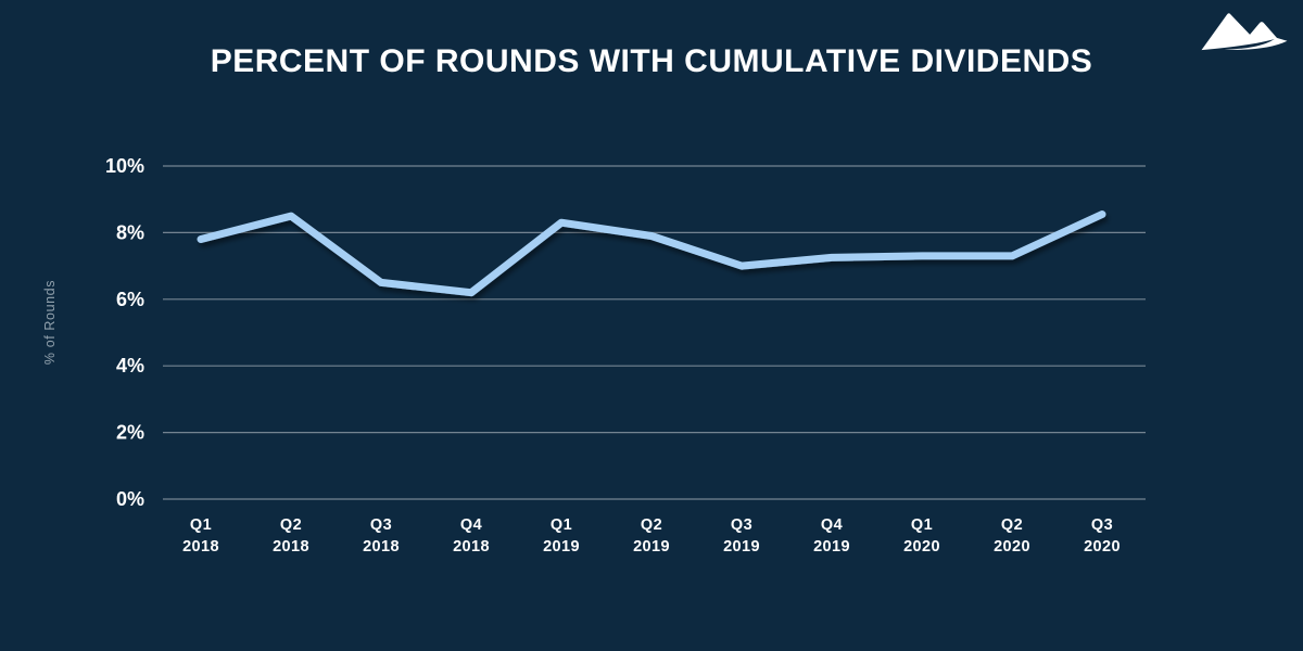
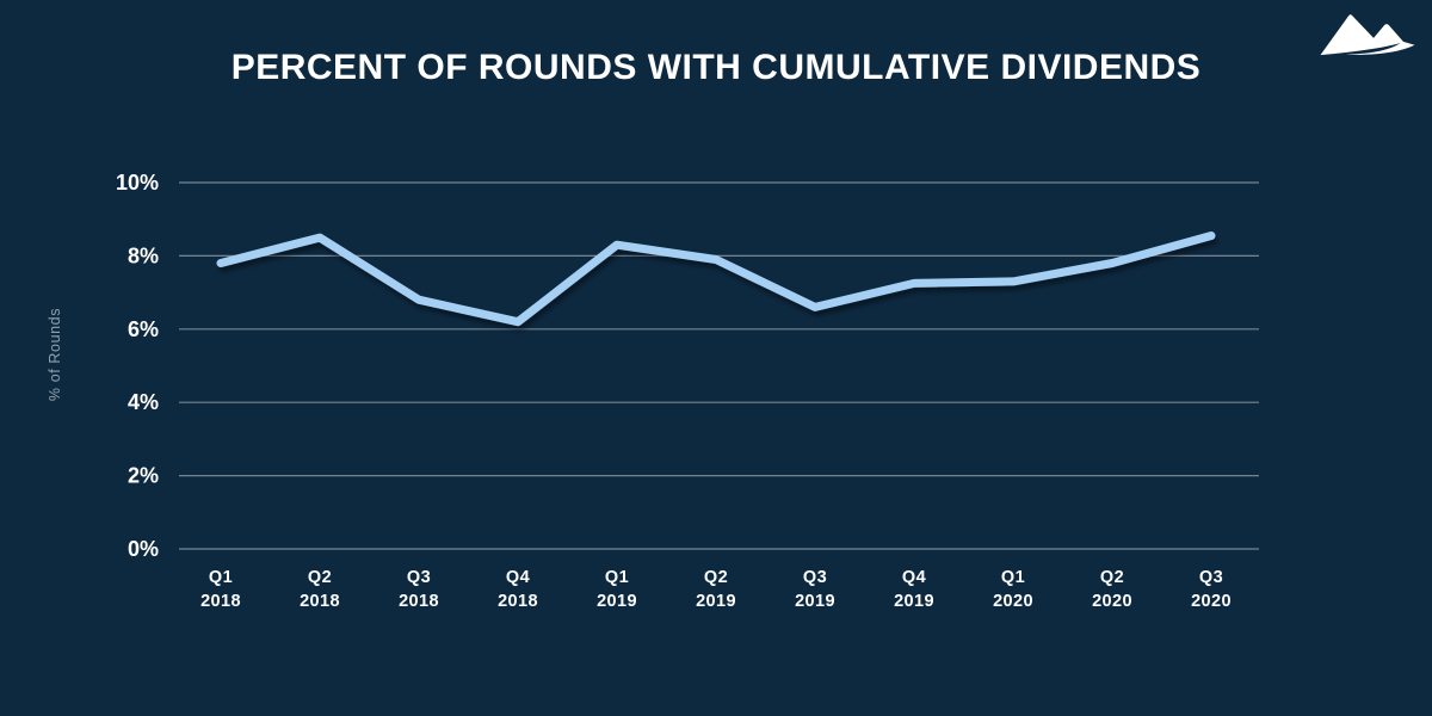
Q3 2018: 6.5% -> 6.8%
Q3 2019: 7.0% -> 6.6%
Q2 2020: 7.3% -> 7.8%
